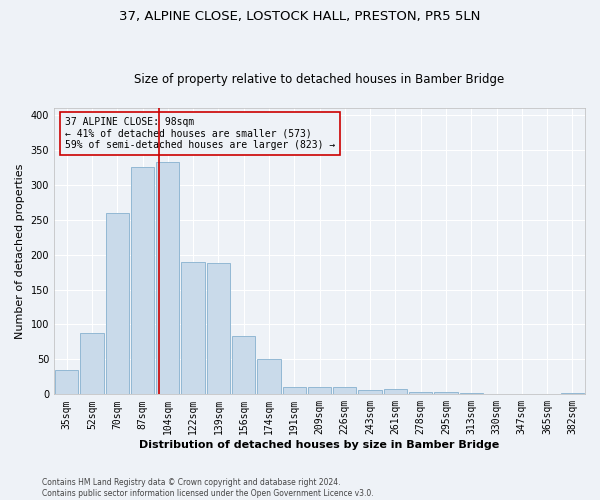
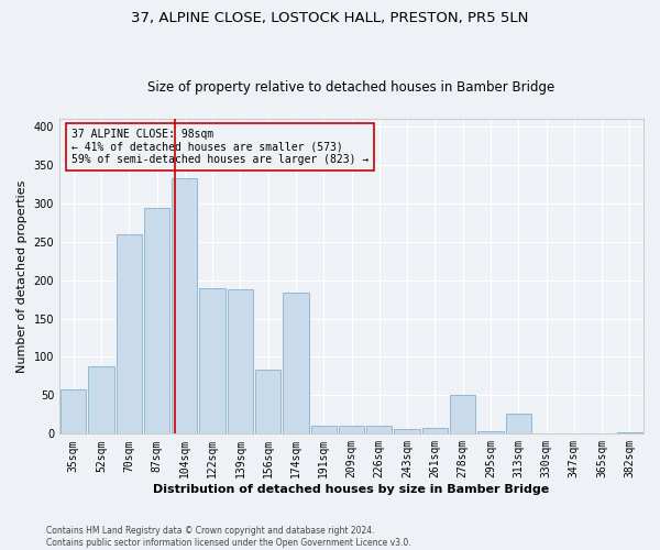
35sqm: 35 -> 58
87sqm: 326 -> 294
174sqm: 50 -> 184
278sqm: 3 -> 50
313sqm: 2 -> 26
